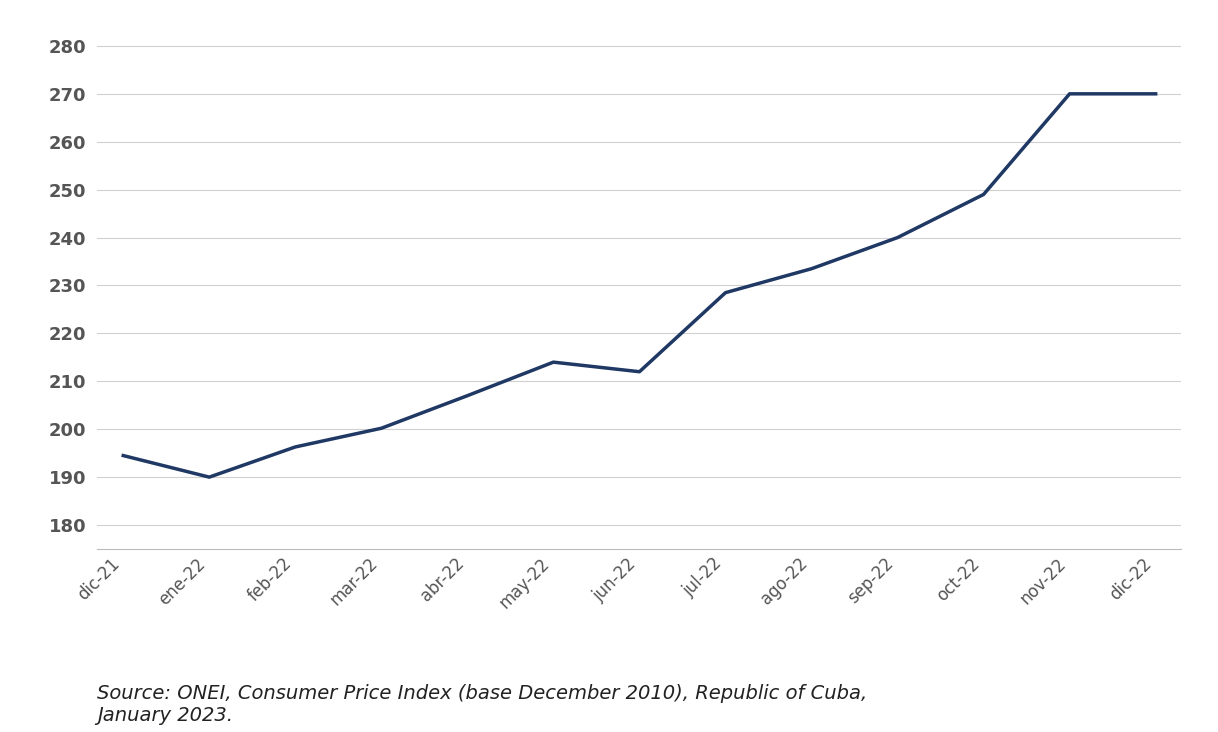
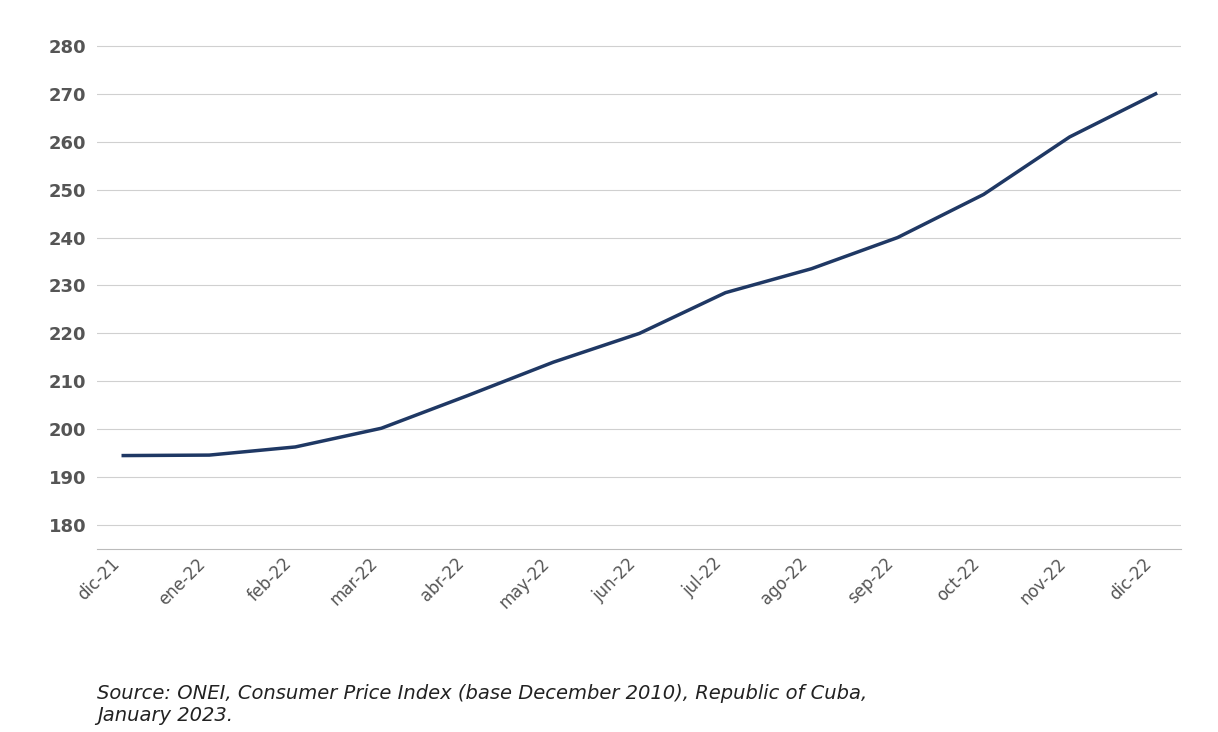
ene-22: 190.0 -> 194.6
jun-22: 212.0 -> 220.0
nov-22: 270.0 -> 261.0
